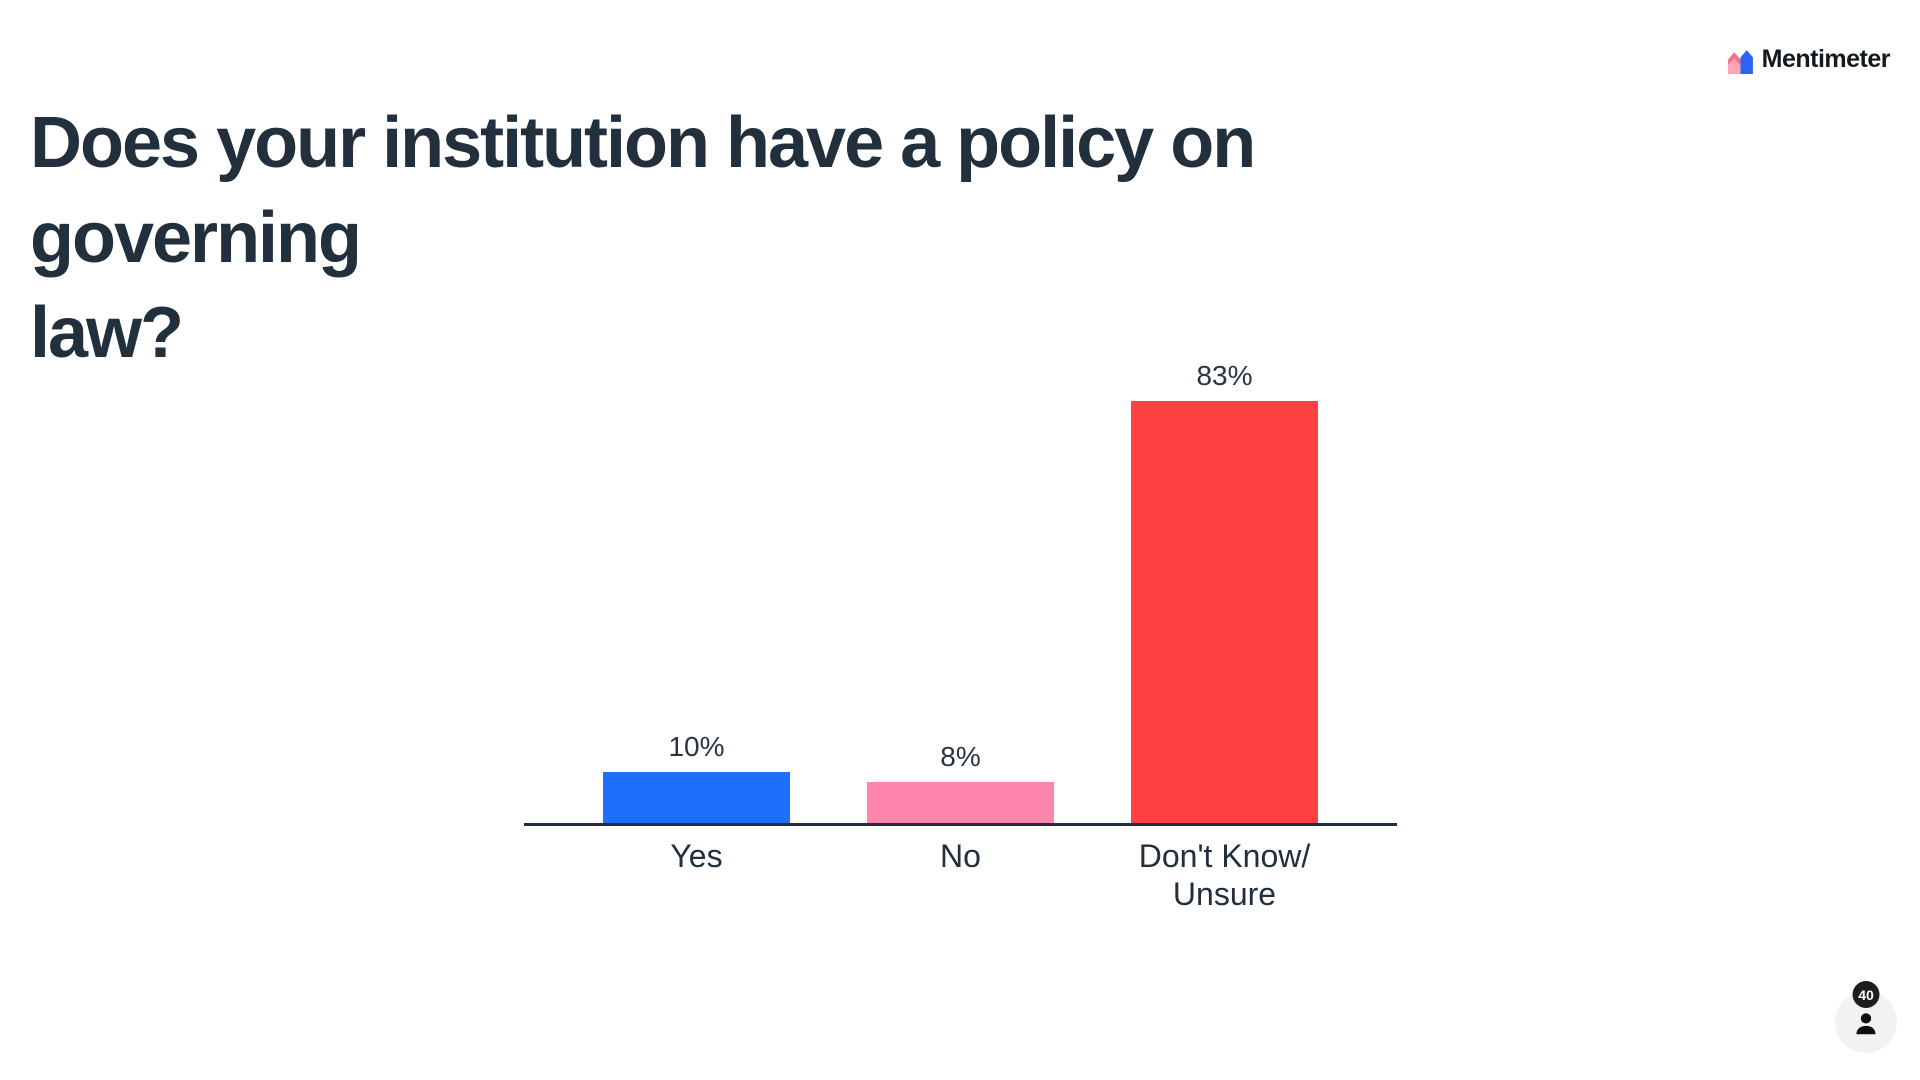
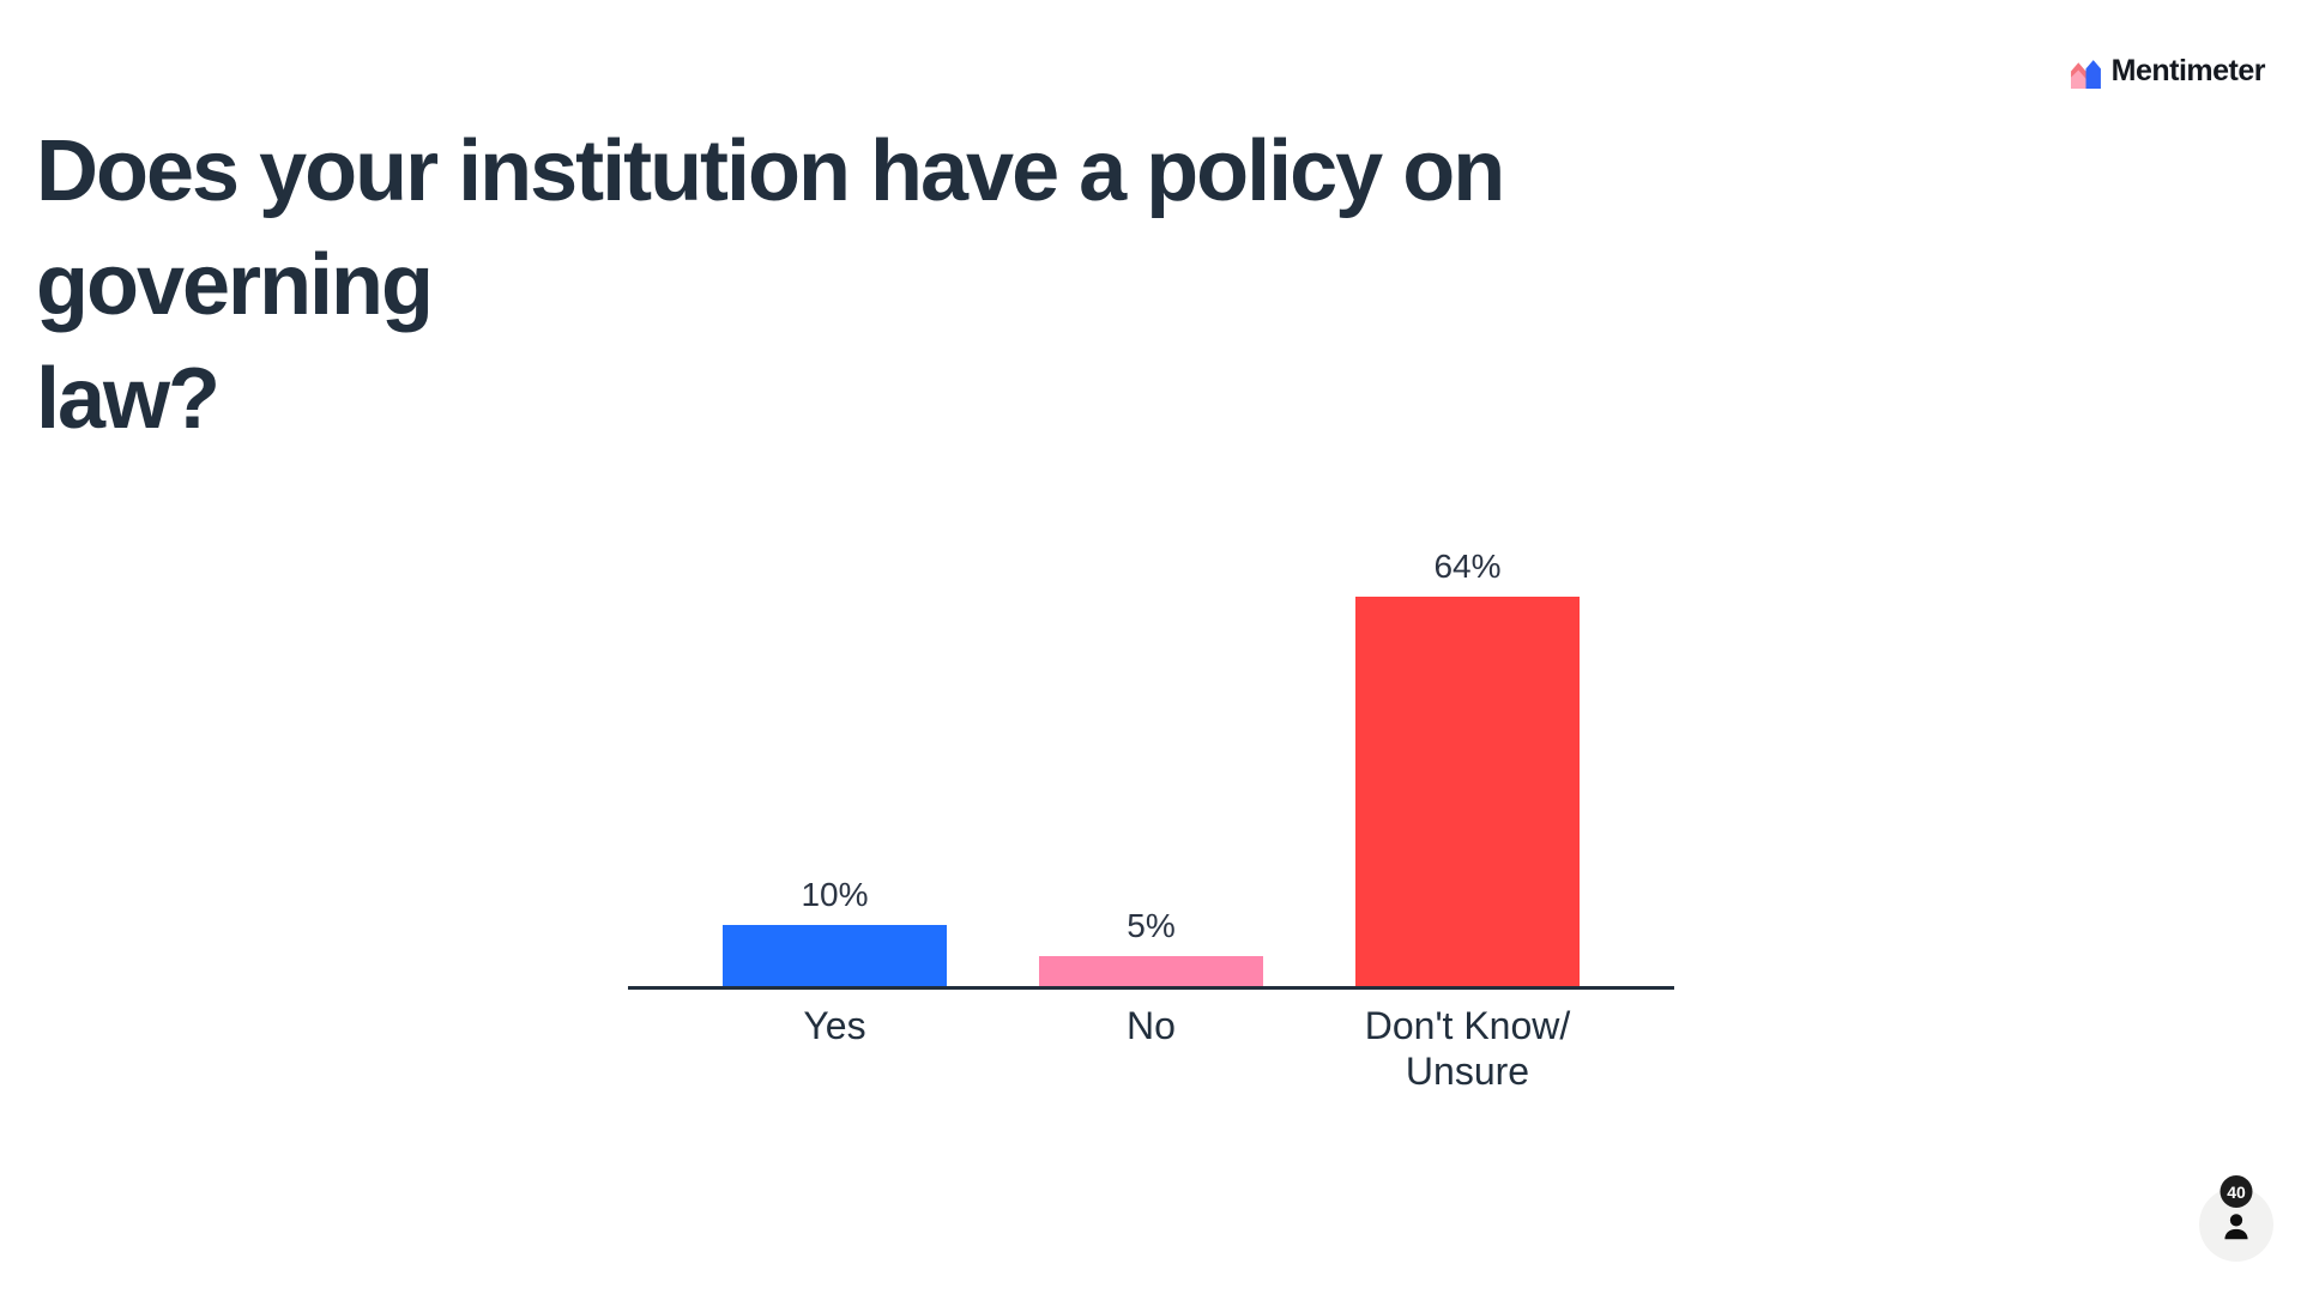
No: 8% -> 5%
Don't Know/ Unsure: 83% -> 64%
